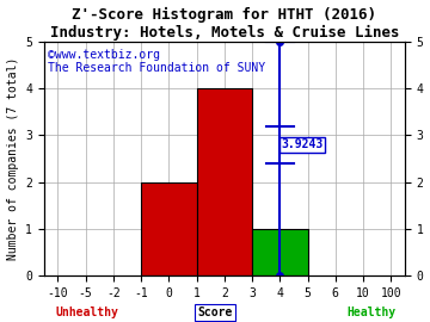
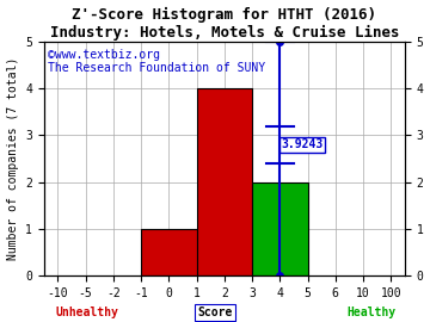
0: 2 -> 1
4: 1 -> 2
